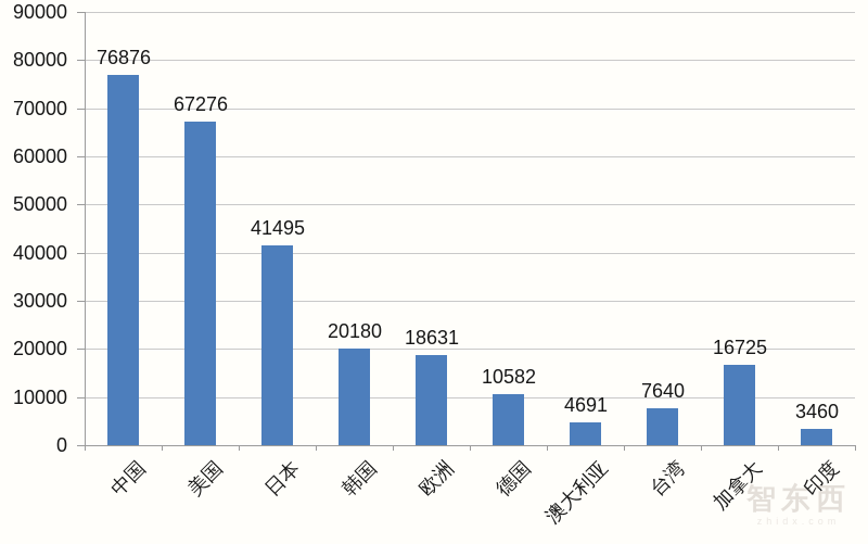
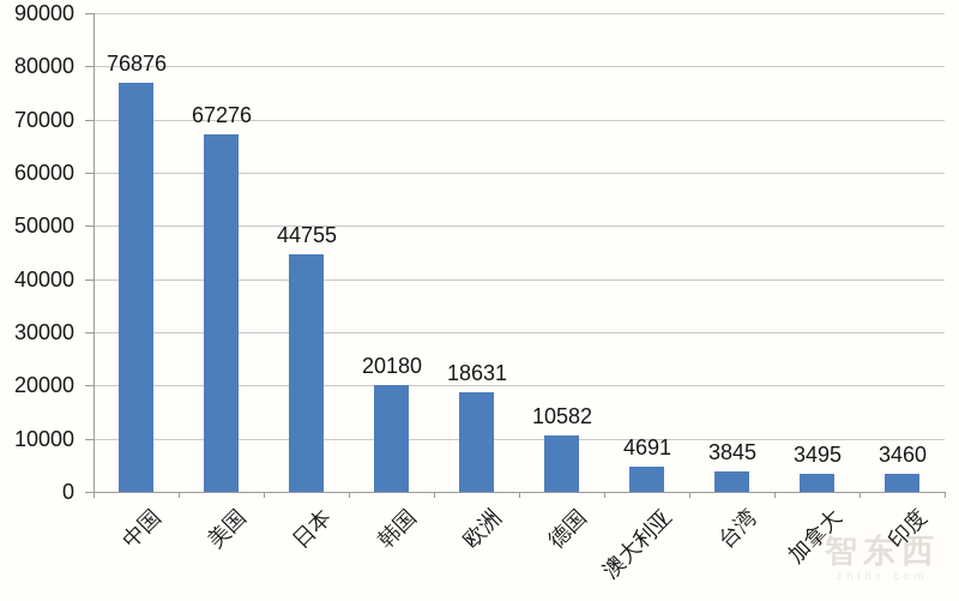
日本: 41495 -> 44755
台湾: 7640 -> 3845
加拿大: 16725 -> 3495
